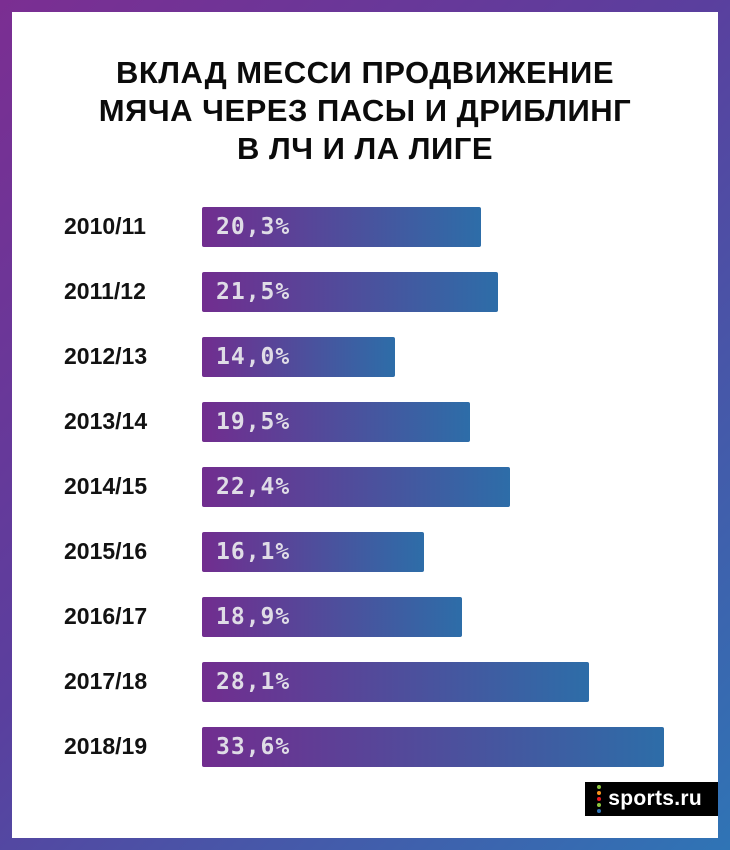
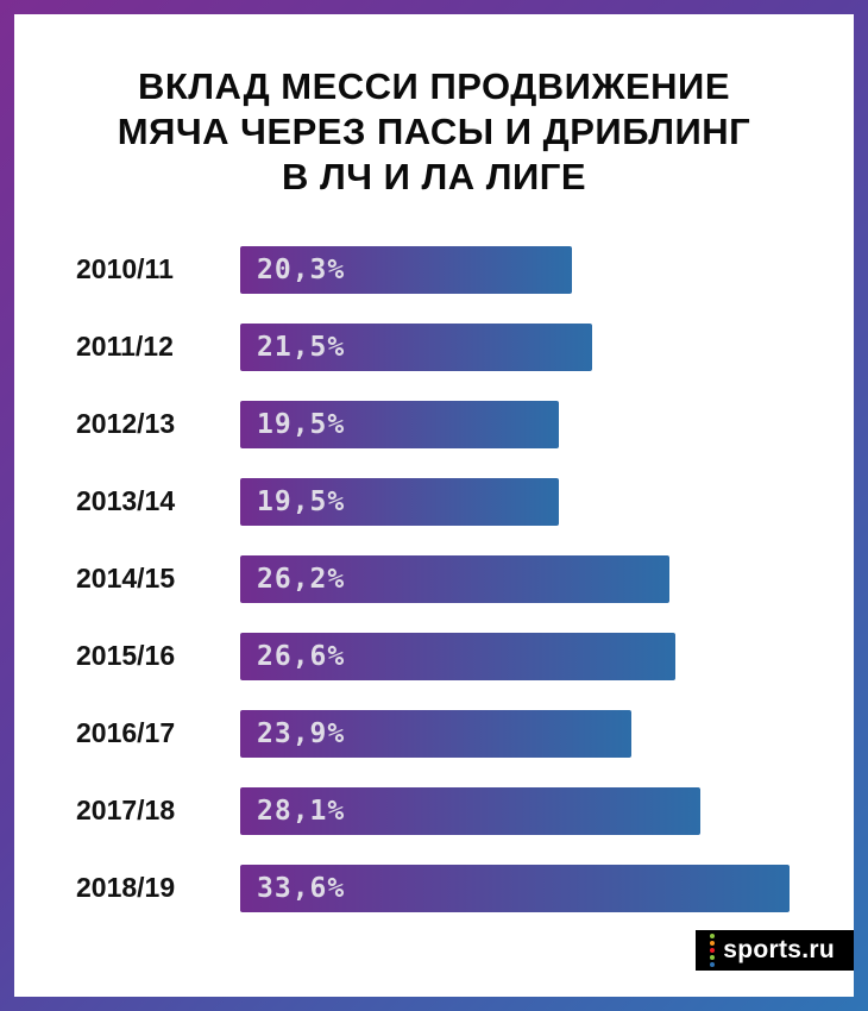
2012/13: 14,0% -> 19,5%
2014/15: 22,4% -> 26,2%
2015/16: 16,1% -> 26,6%
2016/17: 18,9% -> 23,9%
